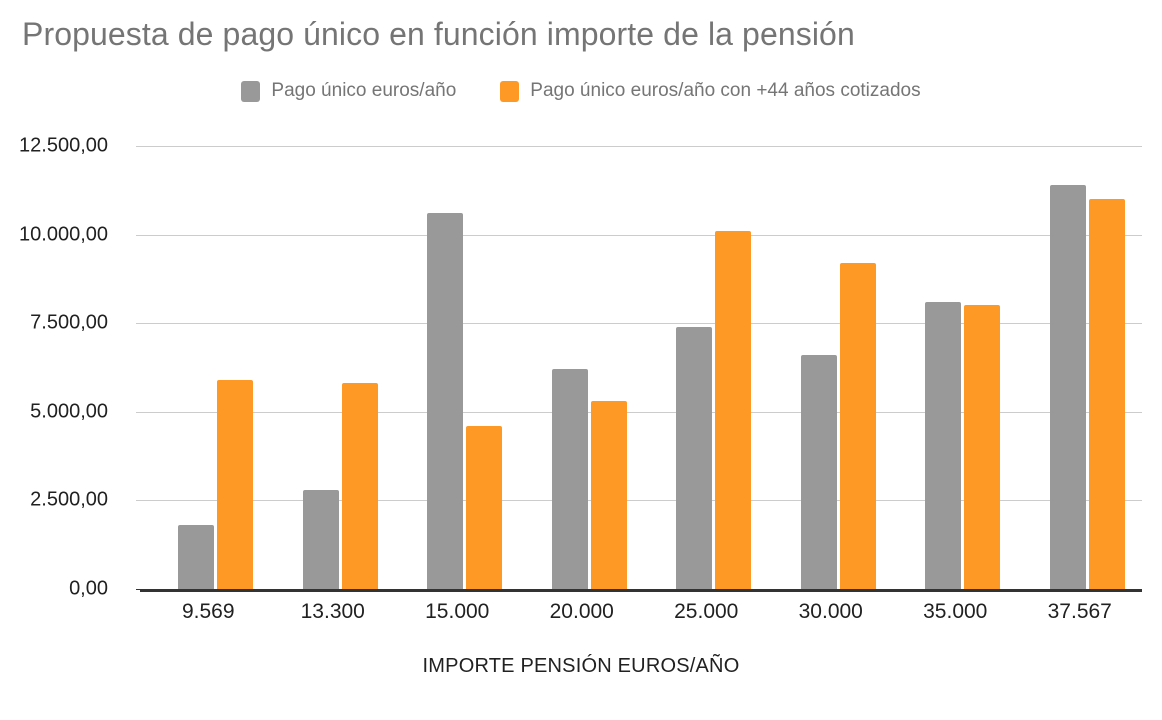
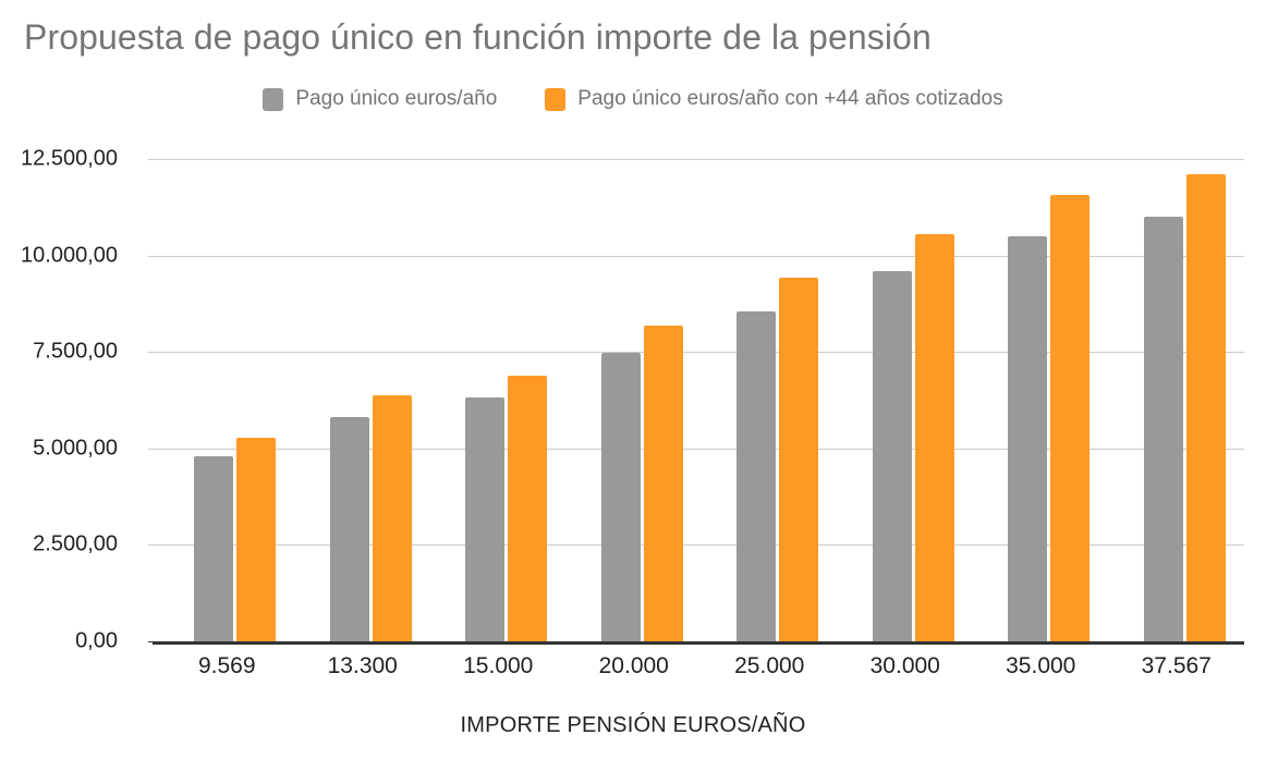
Pago único euros/año/9.569: 1800 -> 4800
Pago único euros/año con +44 años cotizados/9.569: 5900 -> 5300
Pago único euros/año/13.300: 2800 -> 5800
Pago único euros/año con +44 años cotizados/13.300: 5800 -> 6400
Pago único euros/año/15.000: 10600 -> 6300
Pago único euros/año con +44 años cotizados/15.000: 4600 -> 6900
Pago único euros/año/20.000: 6200 -> 7500
Pago único euros/año con +44 años cotizados/20.000: 5300 -> 8200
Pago único euros/año/25.000: 7400 -> 8600
Pago único euros/año con +44 años cotizados/25.000: 10100 -> 9400
Pago único euros/año/30.000: 6600 -> 9600
Pago único euros/año con +44 años cotizados/30.000: 9200 -> 10600
Pago único euros/año/35.000: 8100 -> 10500
Pago único euros/año con +44 años cotizados/35.000: 8000 -> 11600
Pago único euros/año/37.567: 11400 -> 11000
Pago único euros/año con +44 años cotizados/37.567: 11000 -> 12100
